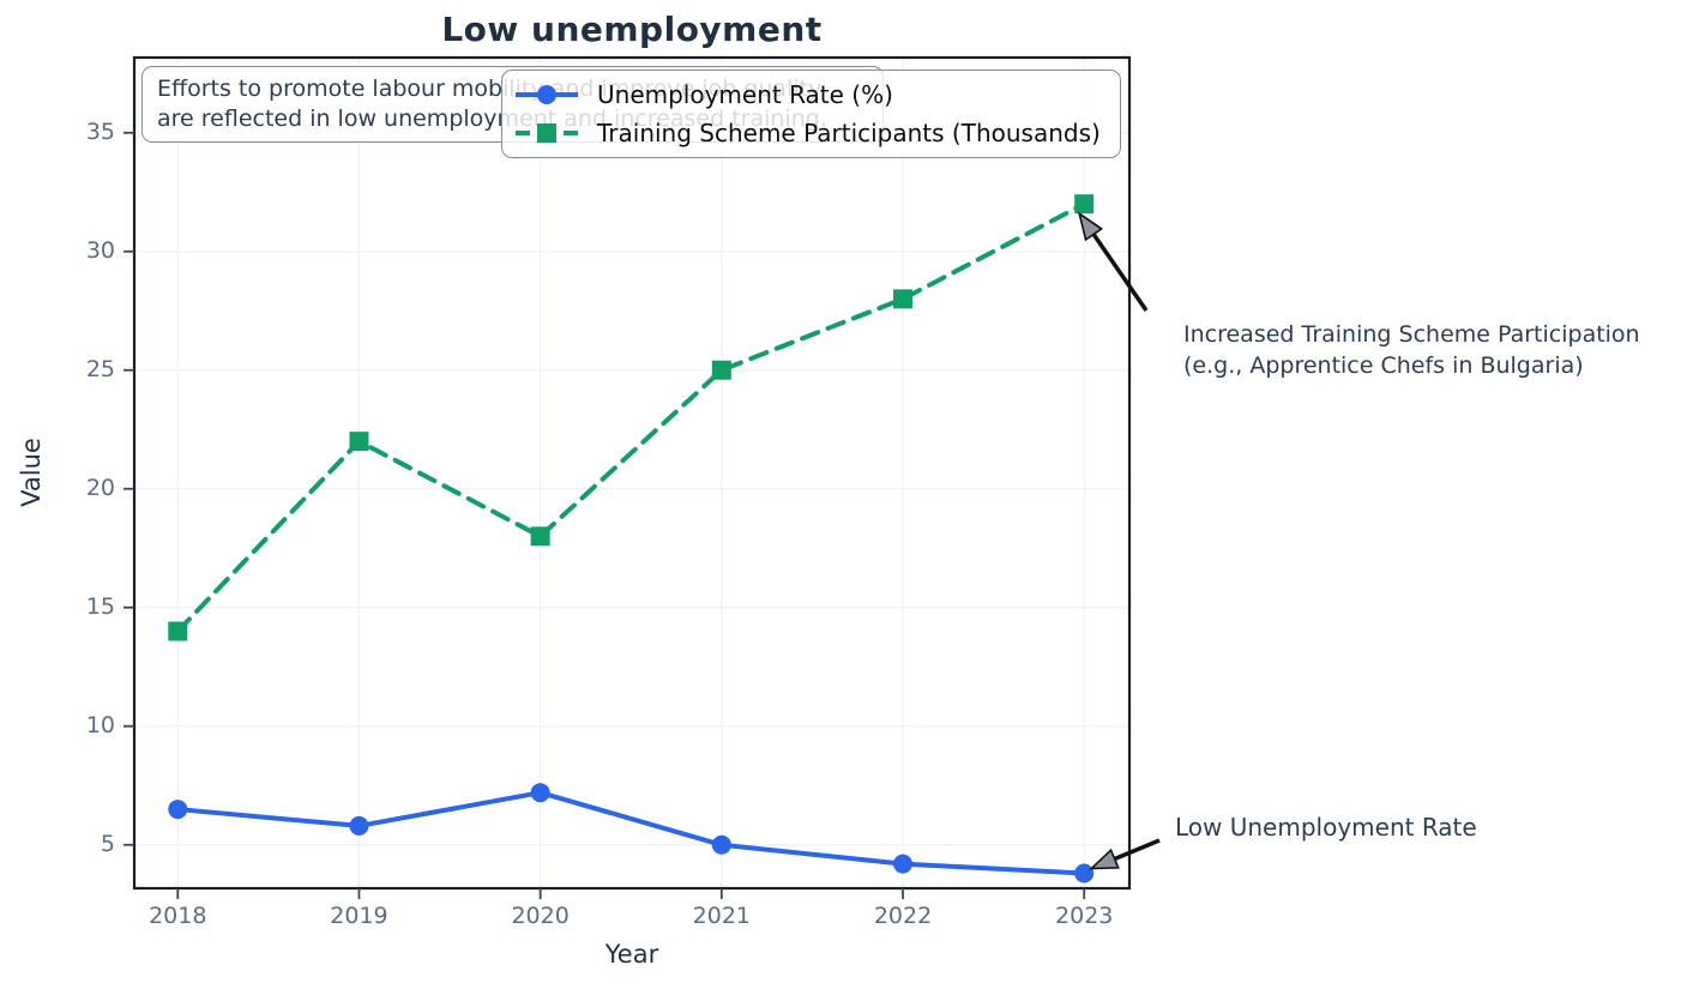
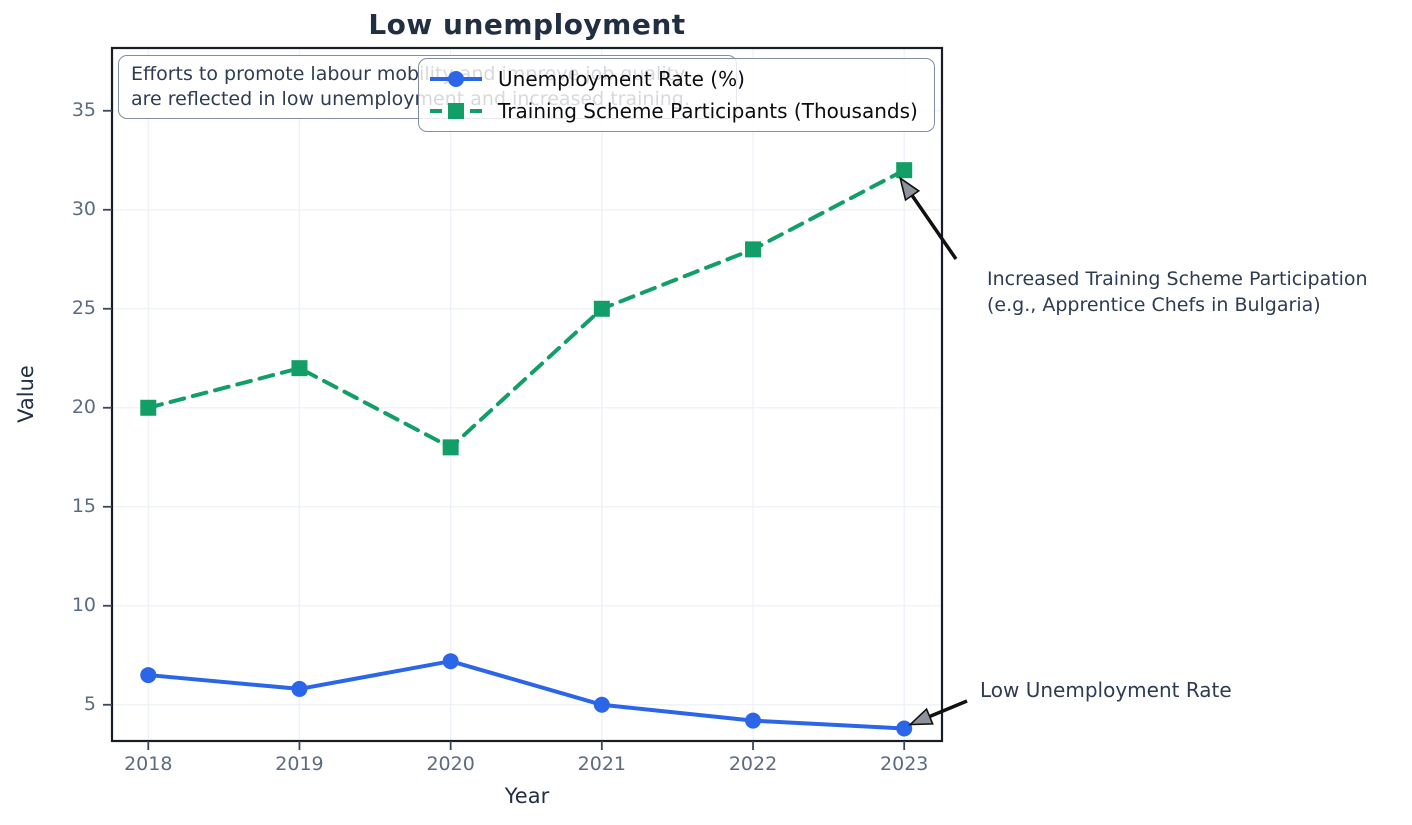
Training Scheme Participants (Thousands)/2018: 14 -> 20
